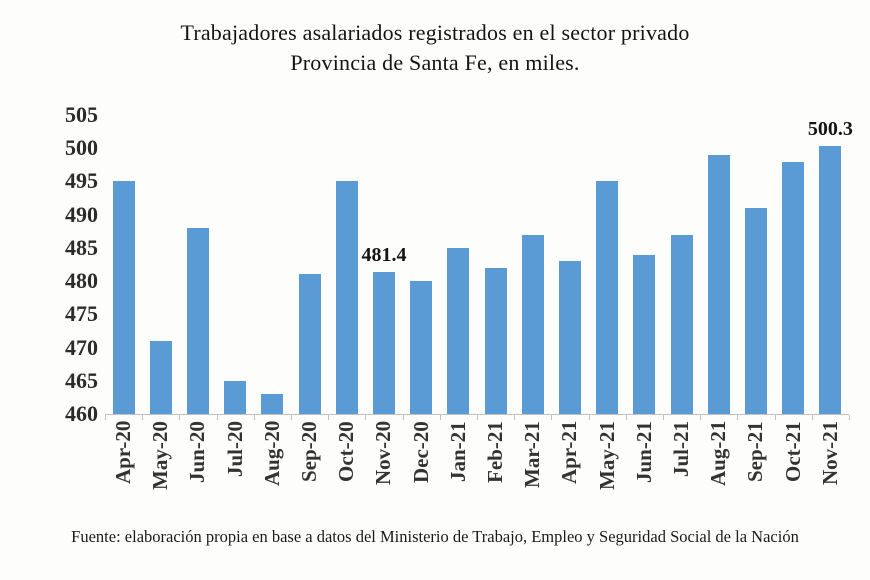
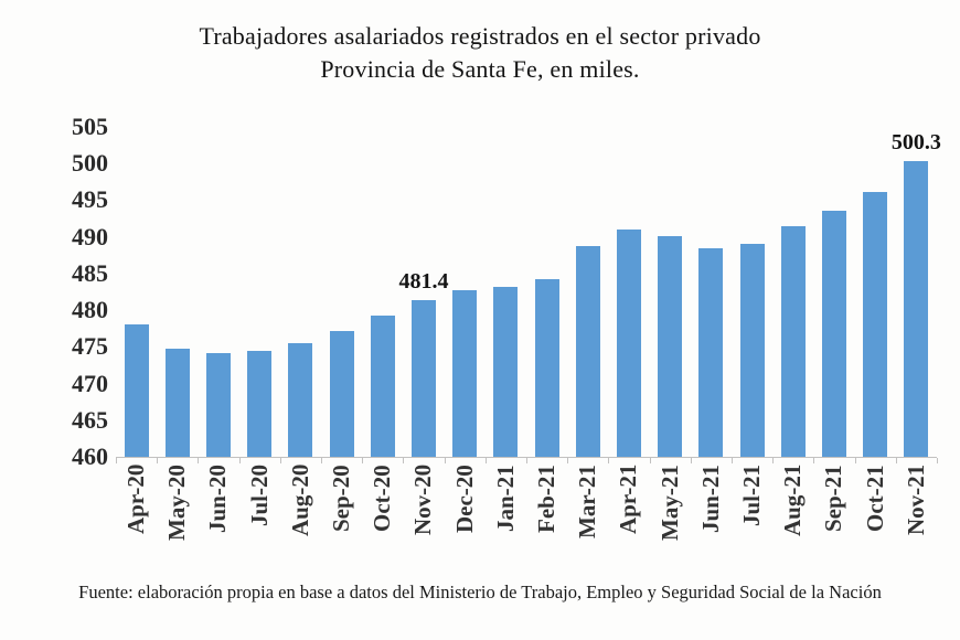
Apr-20: 495 -> 478
May-20: 471 -> 475
Jun-20: 488 -> 474
Jul-20: 465 -> 474
Aug-20: 463 -> 476
Sep-20: 481 -> 477
Oct-20: 495 -> 479
Dec-20: 480 -> 483
Jan-21: 485 -> 483
Feb-21: 482 -> 484
Mar-21: 487 -> 489
Apr-21: 483 -> 491
May-21: 495 -> 490
Jun-21: 484 -> 488
Jul-21: 487 -> 489
Aug-21: 499 -> 491
Sep-21: 491 -> 494
Oct-21: 498 -> 496
